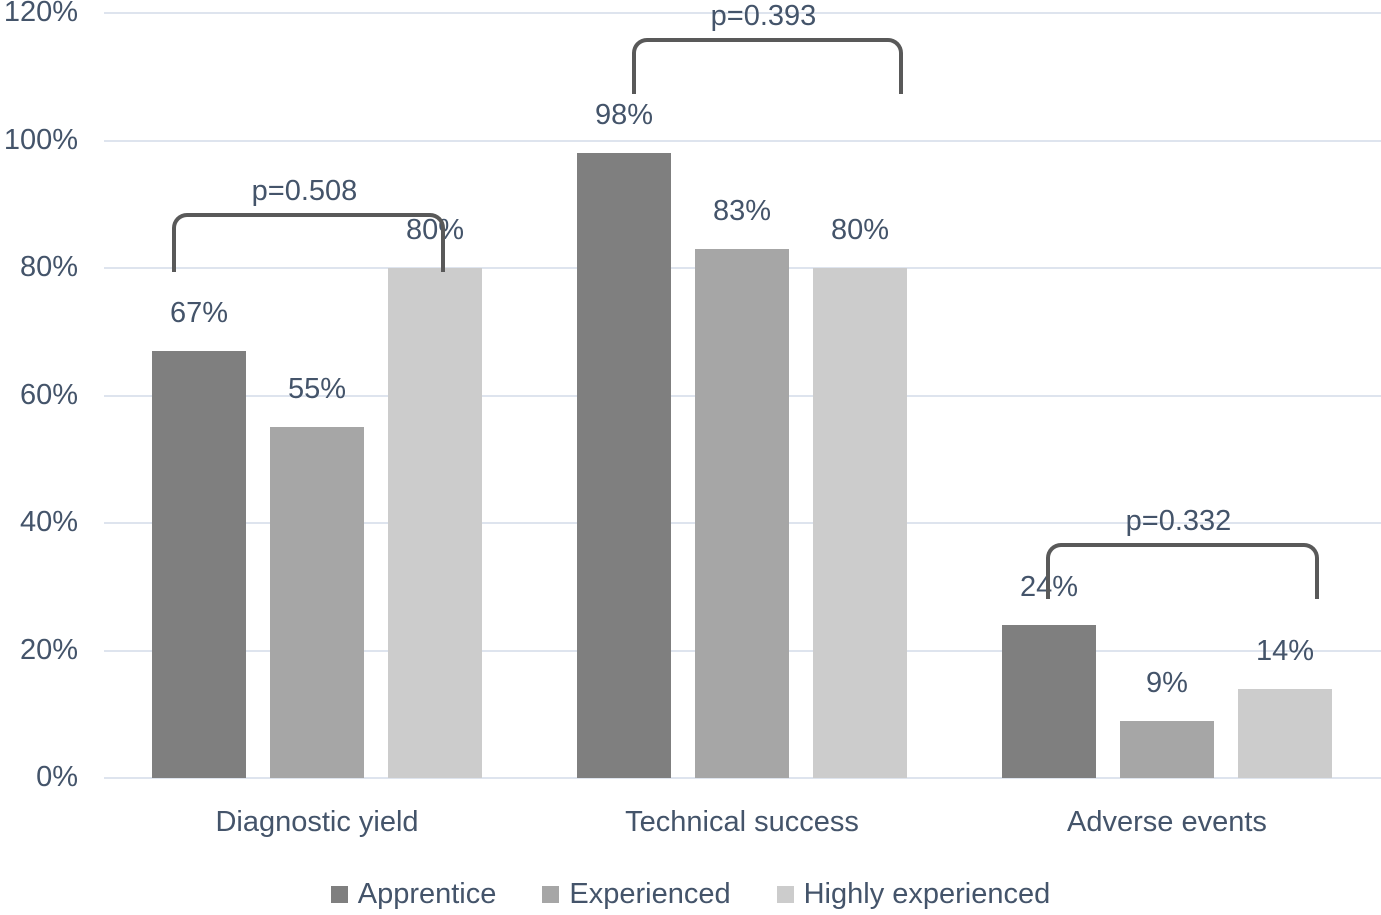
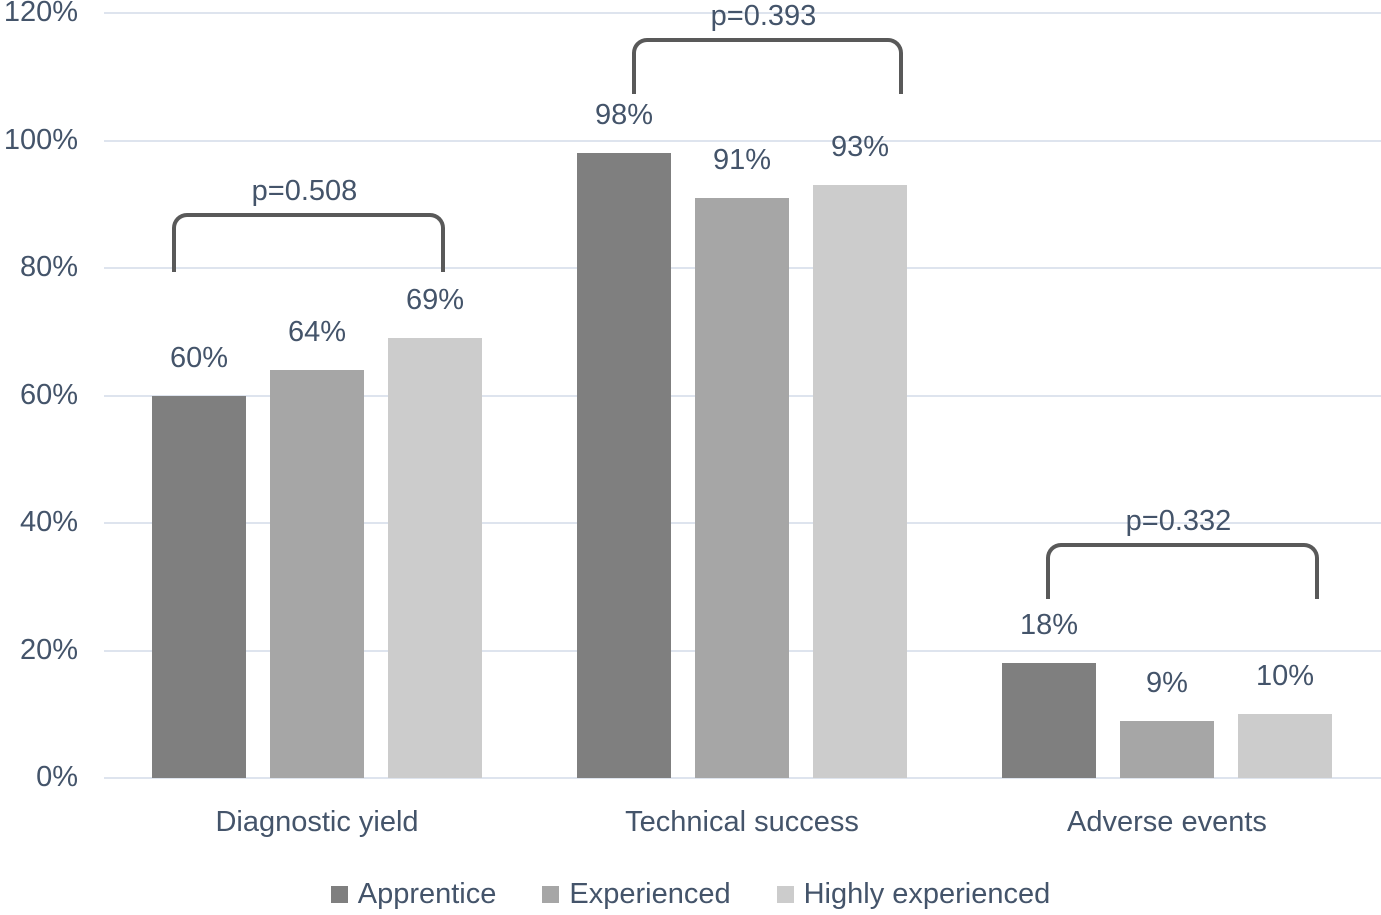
Apprentice/Diagnostic yield: 67% -> 60%
Experienced/Diagnostic yield: 55% -> 64%
Highly experienced/Diagnostic yield: 80% -> 69%
Experienced/Technical success: 83% -> 91%
Highly experienced/Technical success: 80% -> 93%
Apprentice/Adverse events: 24% -> 18%
Highly experienced/Adverse events: 14% -> 10%
